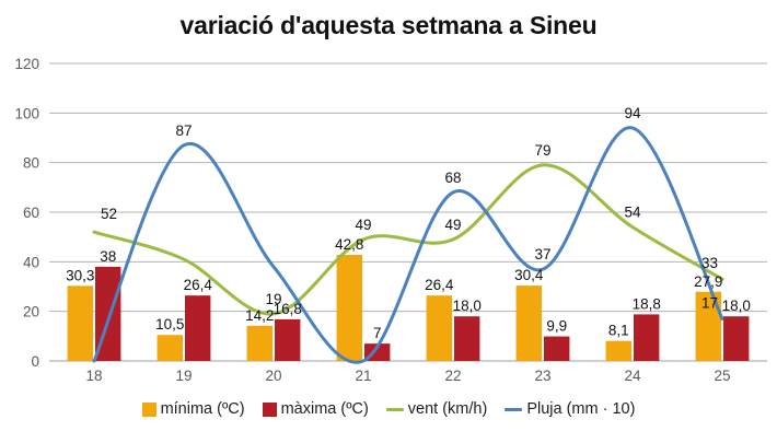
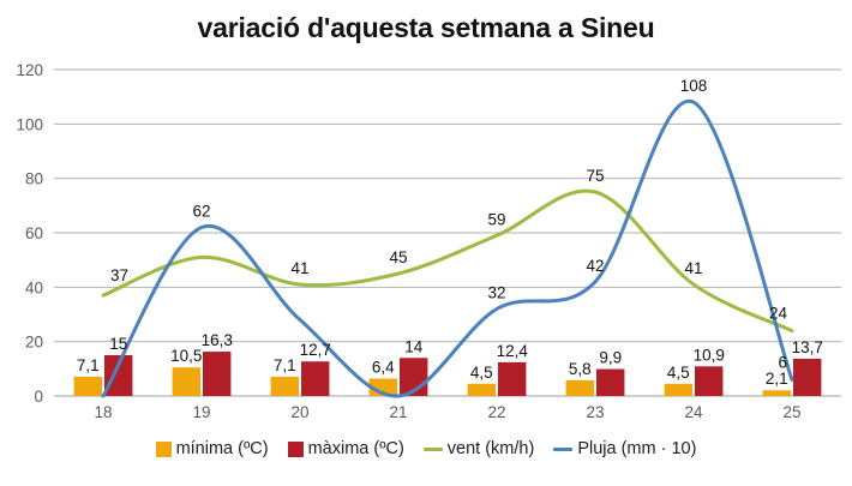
mínima (ºC)/18: 30,3 -> 7,1
màxima (ºC)/18: 38 -> 15
vent (km/h)/18: 52 -> 37
màxima (ºC)/19: 26,4 -> 16,3
vent (km/h)/19: 41 -> 51
Pluja (mm · 10)/19: 87 -> 62
mínima (ºC)/20: 14,2 -> 7,1
màxima (ºC)/20: 16,8 -> 12,7
vent (km/h)/20: 19 -> 41
Pluja (mm · 10)/20: 38 -> 28
mínima (ºC)/21: 42,8 -> 6,4
màxima (ºC)/21: 7 -> 14
vent (km/h)/21: 49 -> 45
mínima (ºC)/22: 26,4 -> 4,5
màxima (ºC)/22: 18,0 -> 12,4
vent (km/h)/22: 49 -> 59
Pluja (mm · 10)/22: 68 -> 32
mínima (ºC)/23: 30,4 -> 5,8
vent (km/h)/23: 79 -> 75
Pluja (mm · 10)/23: 37 -> 42
mínima (ºC)/24: 8,1 -> 4,5
màxima (ºC)/24: 18,8 -> 10,9
vent (km/h)/24: 54 -> 41
Pluja (mm · 10)/24: 94 -> 108
mínima (ºC)/25: 27,9 -> 2,1
màxima (ºC)/25: 18,0 -> 13,7
vent (km/h)/25: 33 -> 24
Pluja (mm · 10)/25: 17 -> 6
